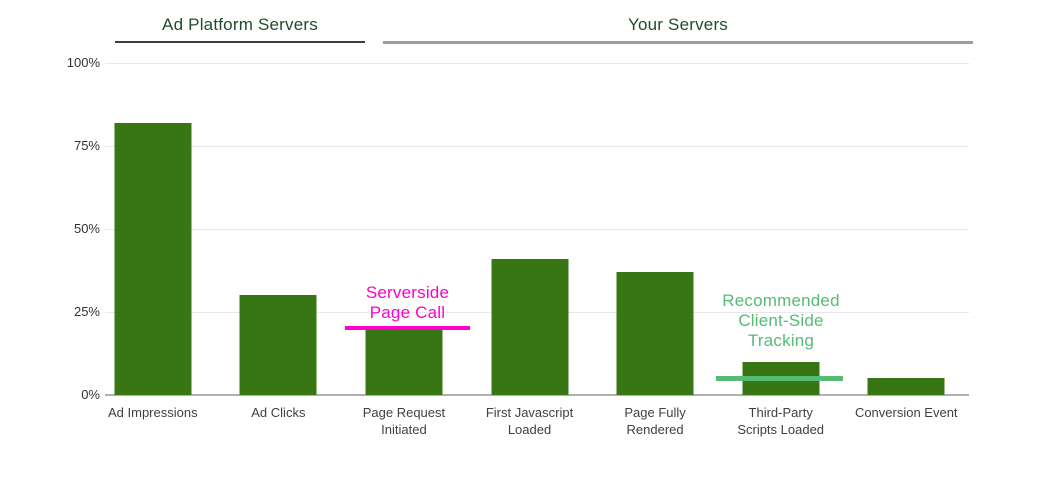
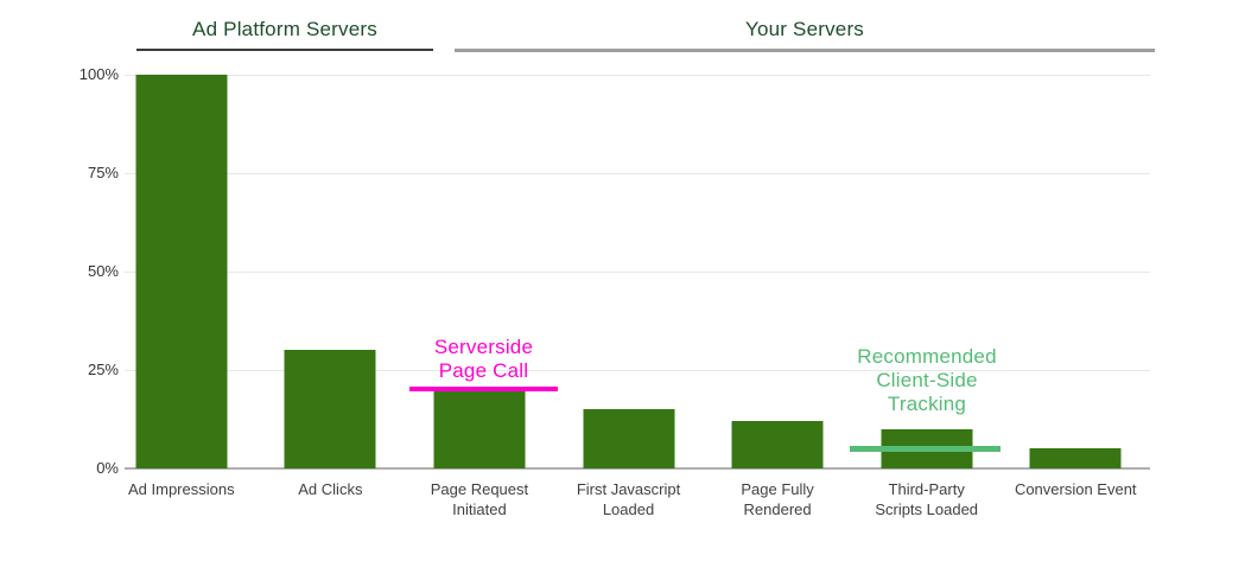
Ad Impressions: 82% -> 100%
First Javascript Loaded: 41% -> 15%
Page Fully Rendered: 37% -> 12%
